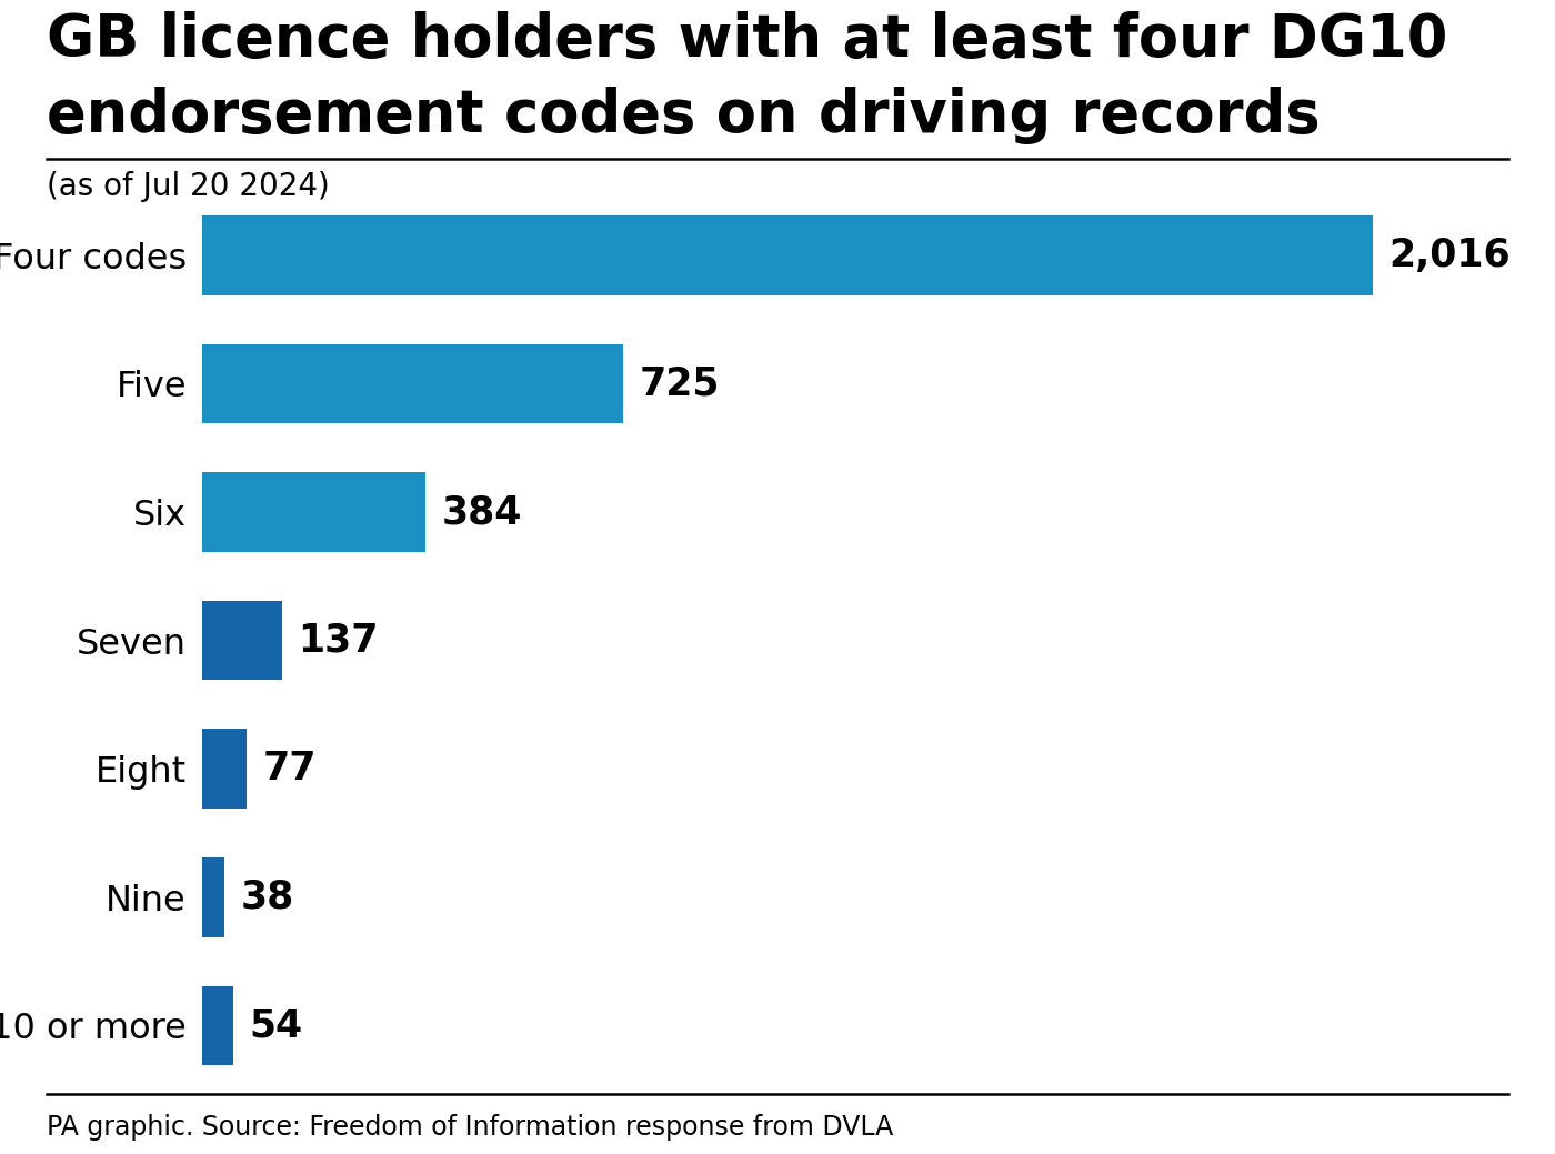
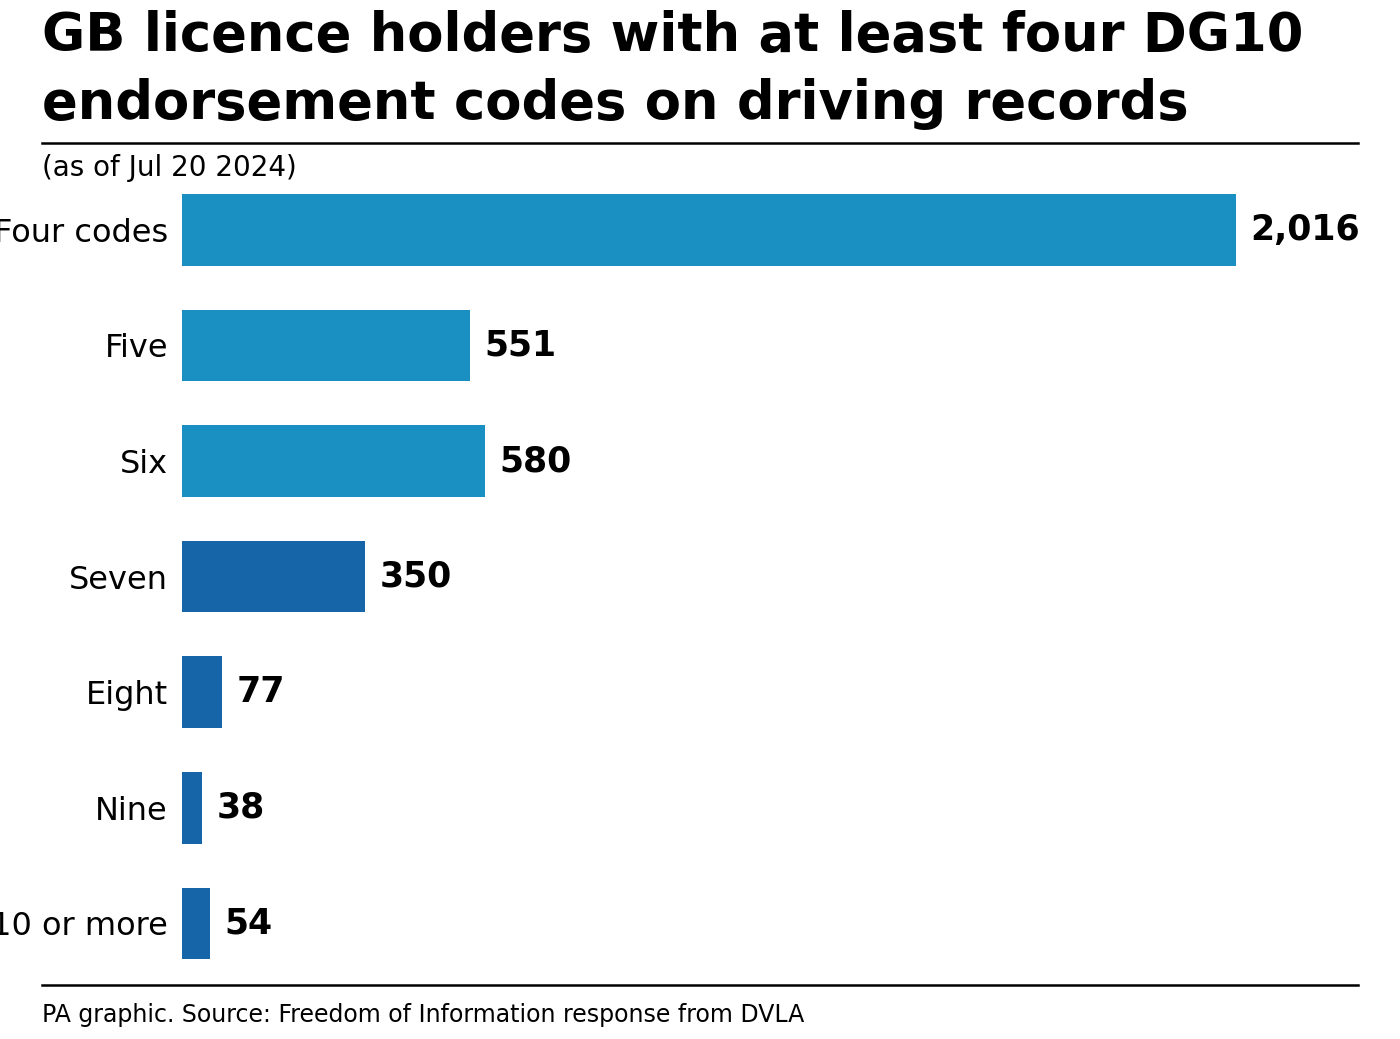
Five: 725 -> 551
Six: 384 -> 580
Seven: 137 -> 350
